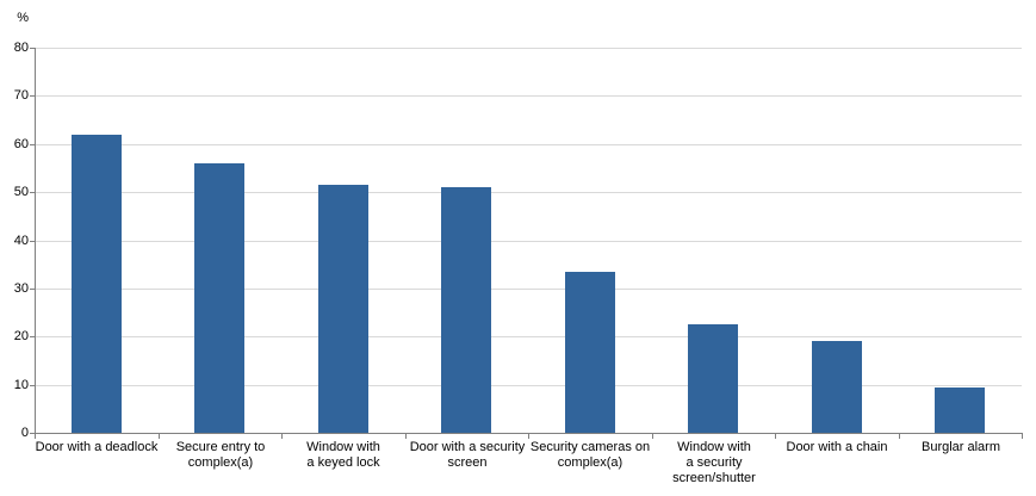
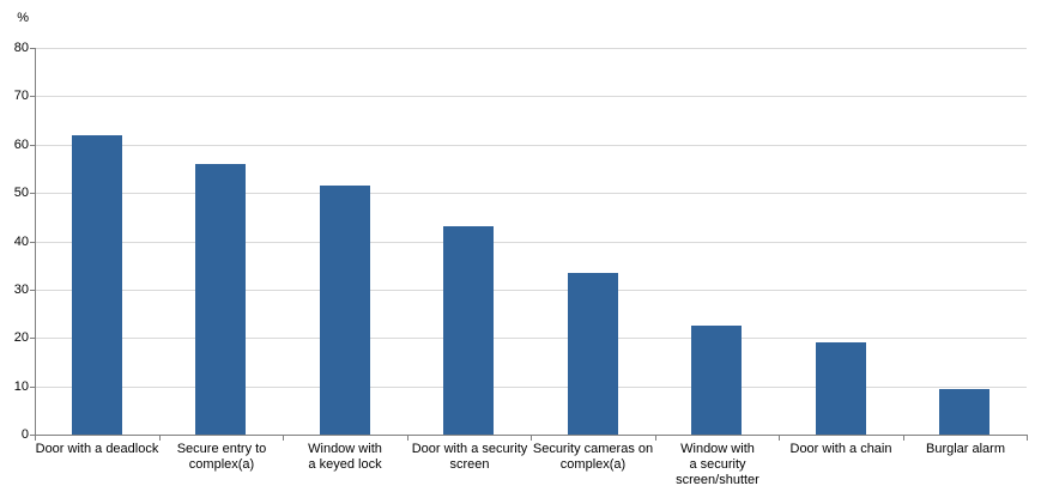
Door with a security screen: 51 -> 43
